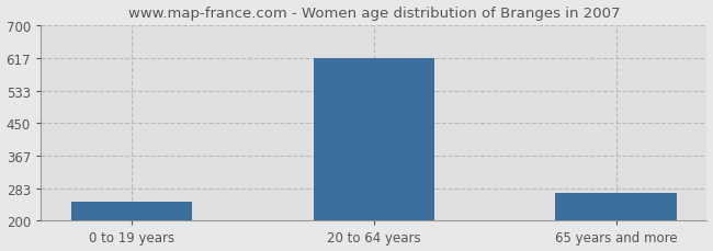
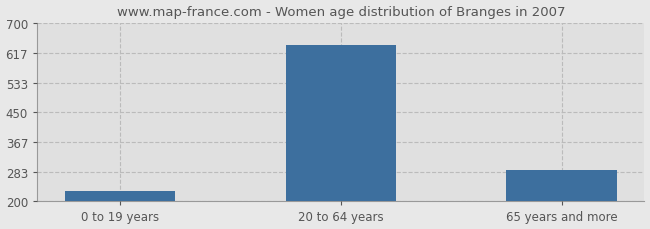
0 to 19 years: 250 -> 228
20 to 64 years: 615 -> 638
65 years and more: 270 -> 288
